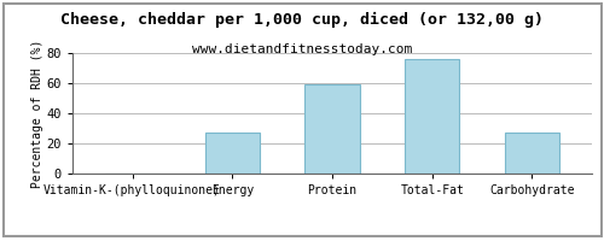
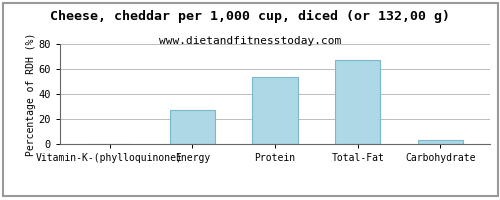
Protein: 59 -> 54
Total-Fat: 76 -> 67
Carbohydrate: 27 -> 3
